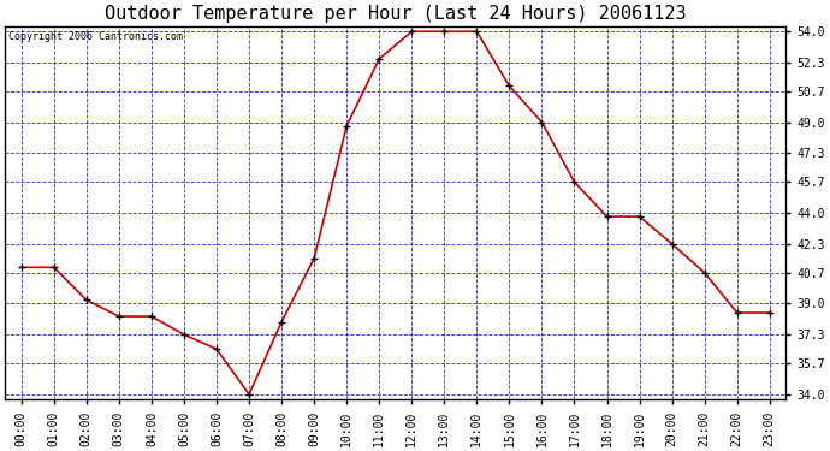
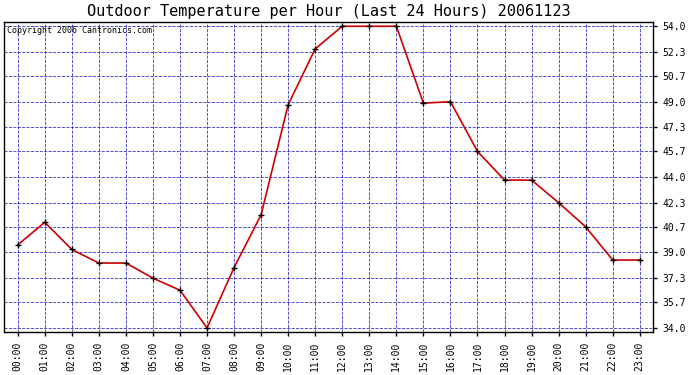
00:00: 41.0 -> 39.5
15:00: 51.0 -> 48.9
